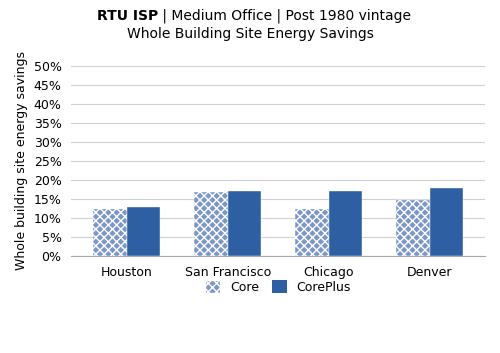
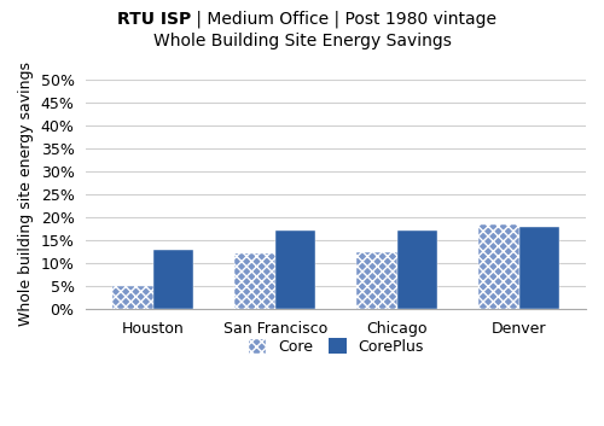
Core/Houston: 12.3% -> 5.0%
Core/San Francisco: 16.8% -> 12.0%
Core/Denver: 14.7% -> 18.5%
